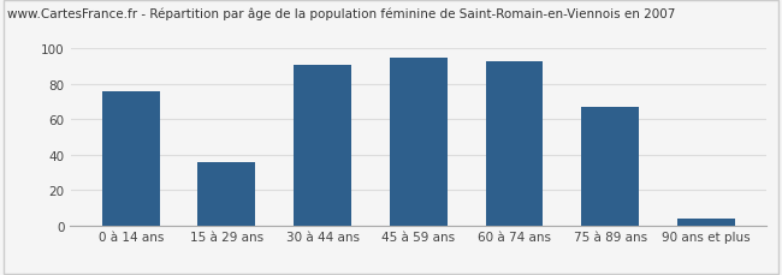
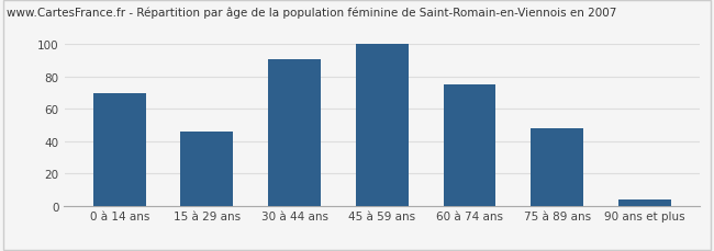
0 à 14 ans: 76 -> 70
15 à 29 ans: 36 -> 46
45 à 59 ans: 95 -> 100
60 à 74 ans: 93 -> 75
75 à 89 ans: 67 -> 48
